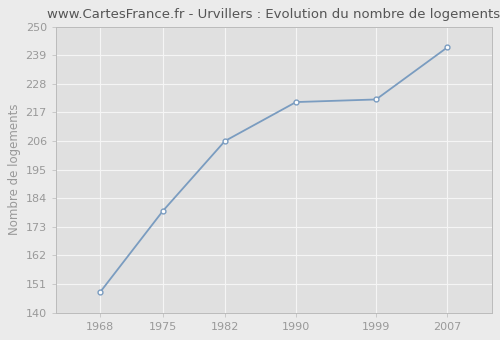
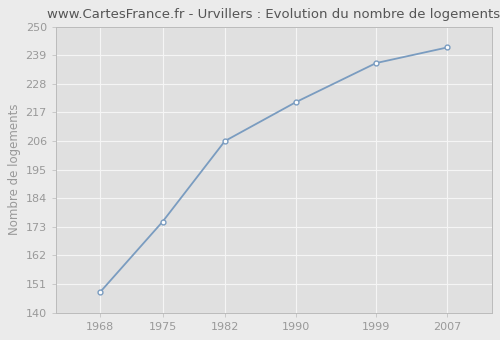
1975: 179 -> 175
1999: 222 -> 236
